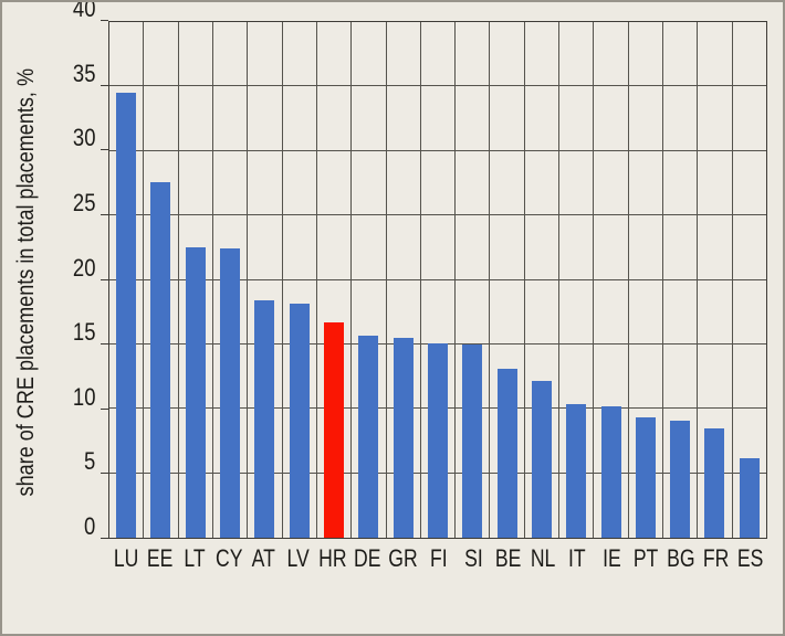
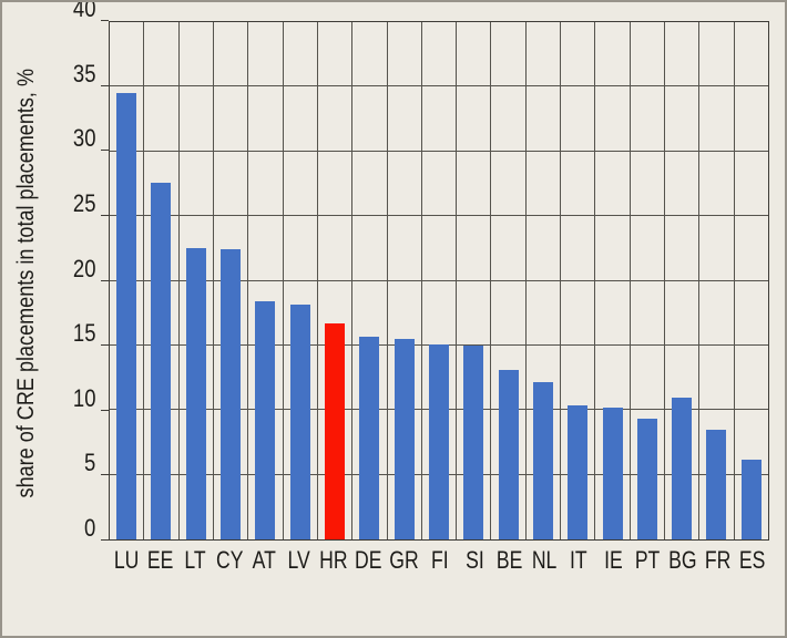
BG: 9.1 -> 11.0
